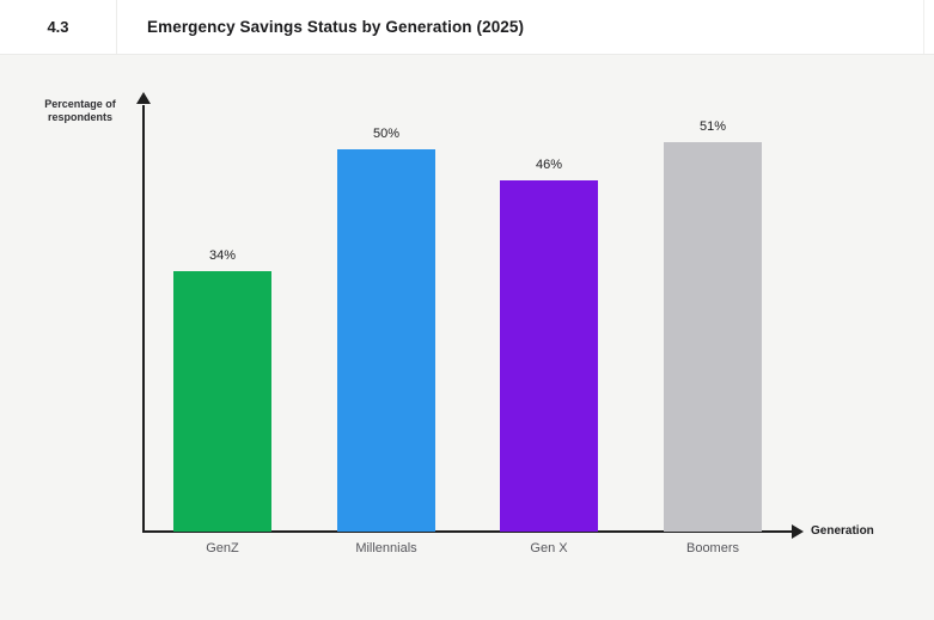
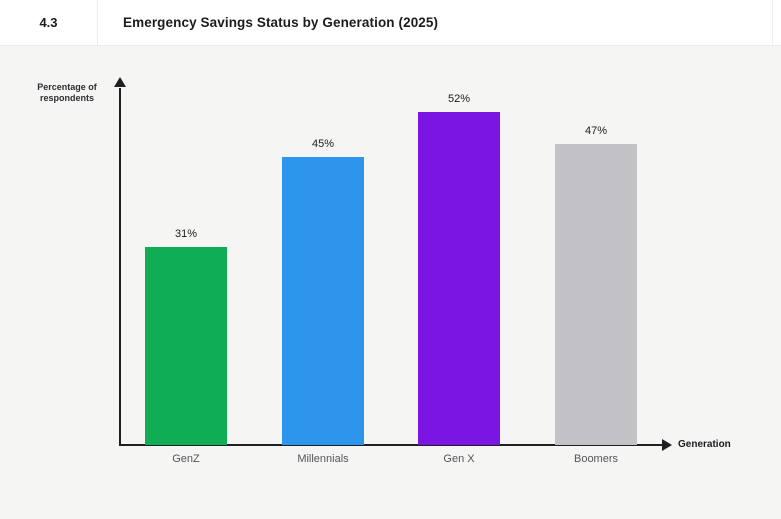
GenZ: 34% -> 31%
Millennials: 50% -> 45%
Gen X: 46% -> 52%
Boomers: 51% -> 47%
